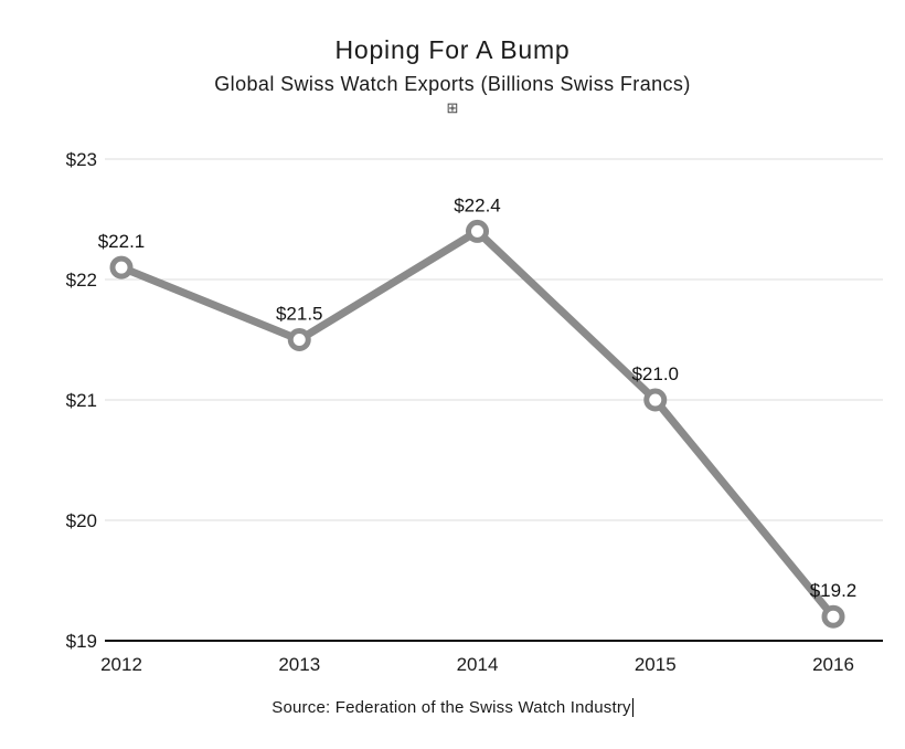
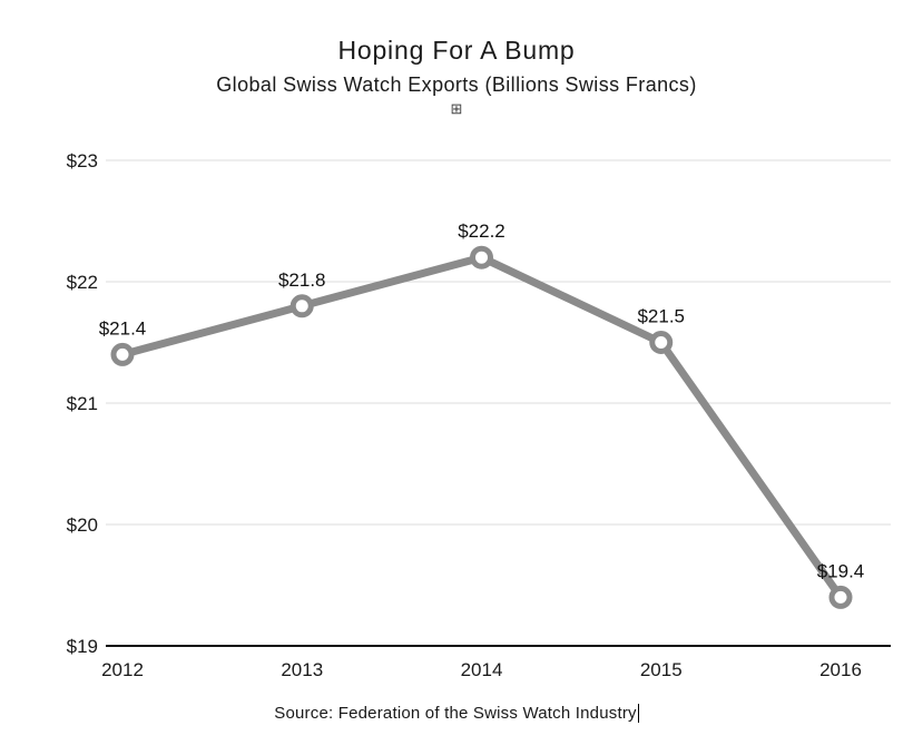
2012: $22.1 -> $21.4
2013: $21.5 -> $21.8
2014: $22.4 -> $22.2
2015: $21.0 -> $21.5
2016: $19.2 -> $19.4
